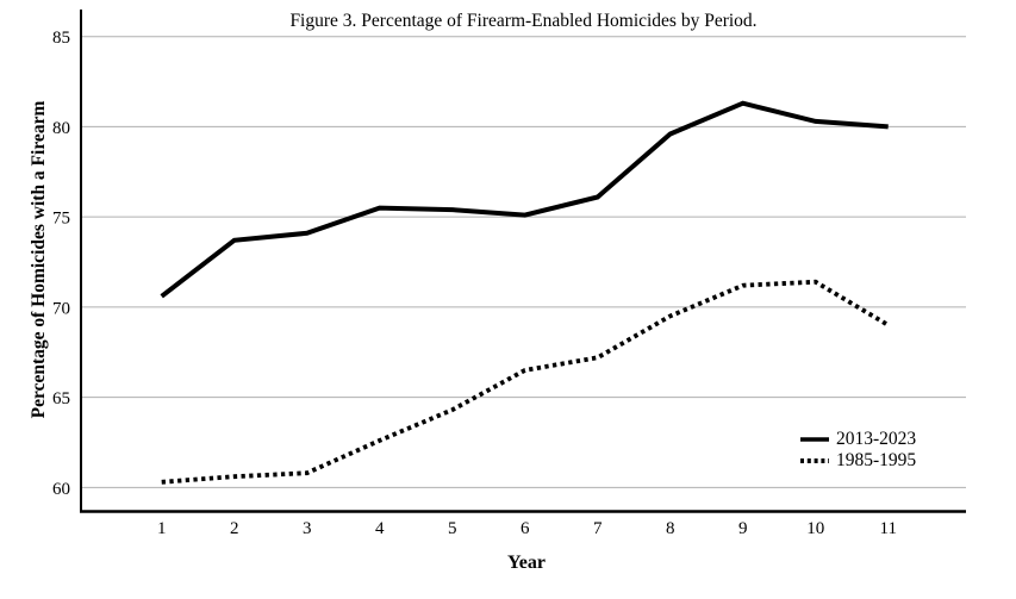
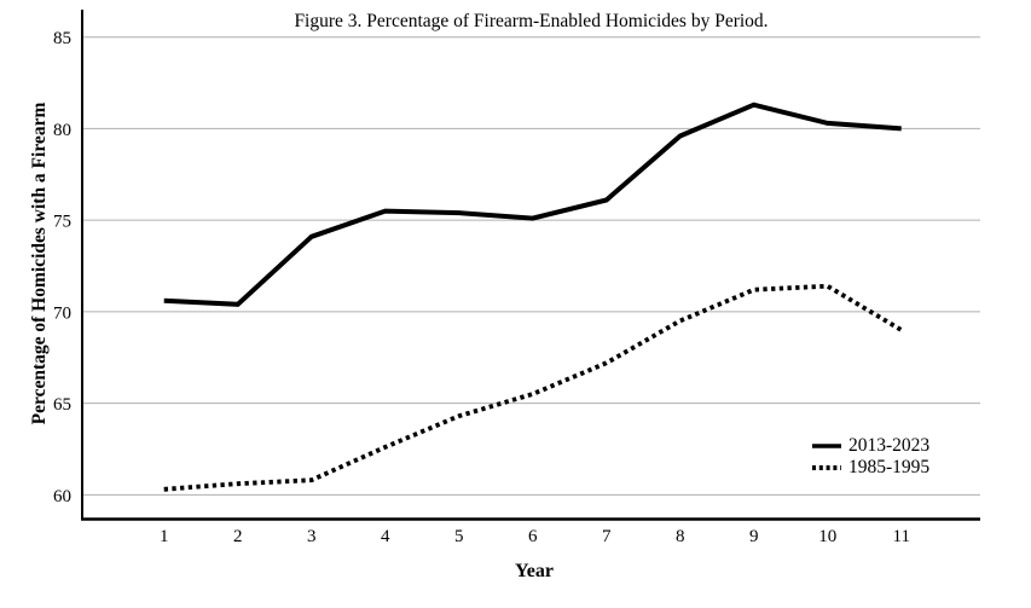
2013-2023/2: 73.7 -> 70.4
1985-1995/6: 66.5 -> 65.5
